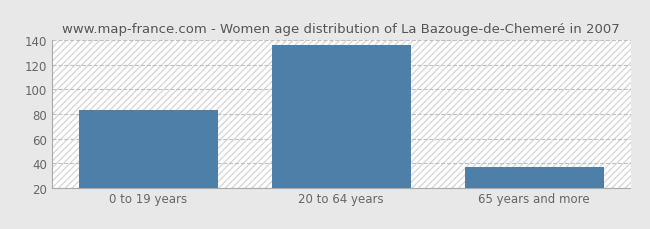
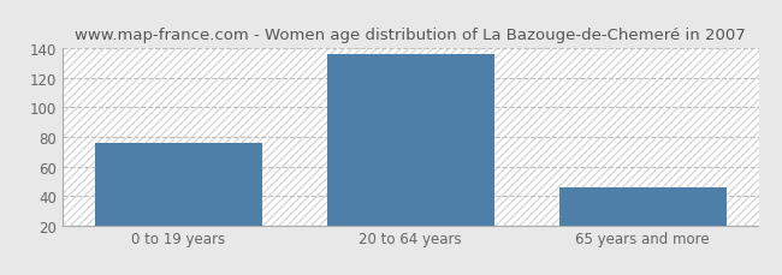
0 to 19 years: 83 -> 76
65 years and more: 37 -> 46
